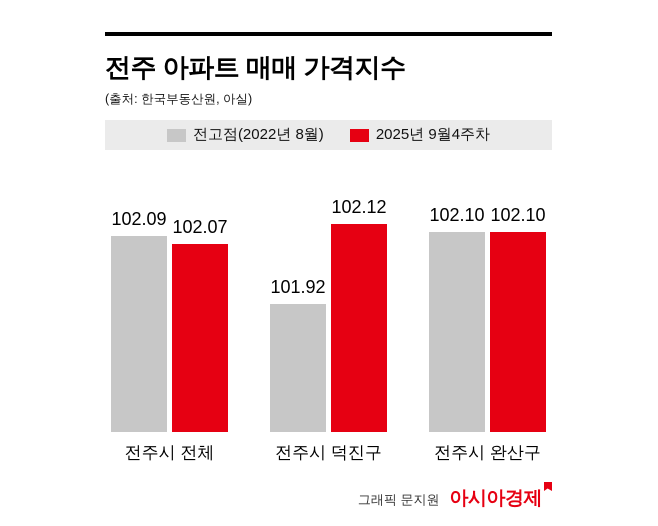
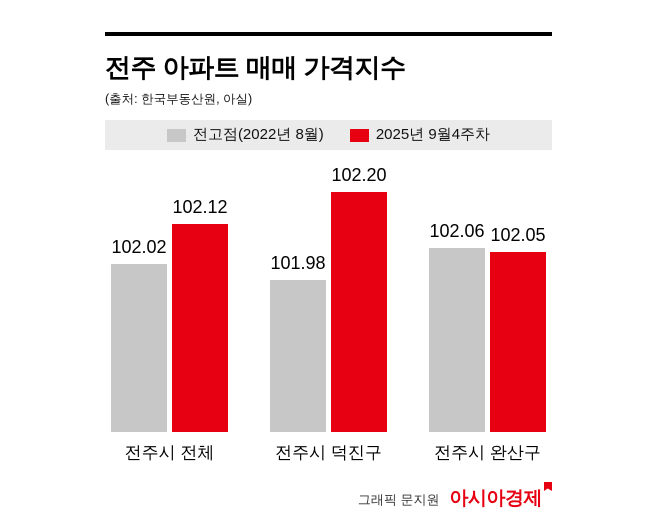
전고점(2022년 8월)/전주시 전체: 102.09 -> 102.02
2025년 9월4주차/전주시 전체: 102.07 -> 102.12
전고점(2022년 8월)/전주시 덕진구: 101.92 -> 101.98
2025년 9월4주차/전주시 덕진구: 102.12 -> 102.20
전고점(2022년 8월)/전주시 완산구: 102.10 -> 102.06
2025년 9월4주차/전주시 완산구: 102.10 -> 102.05
